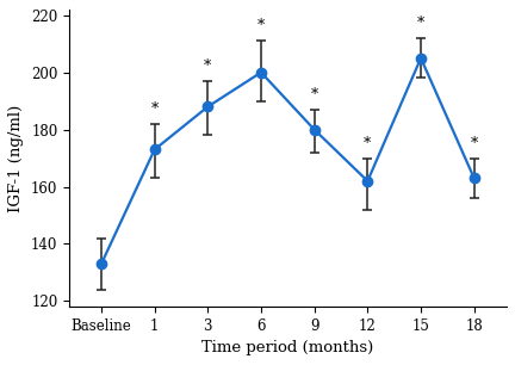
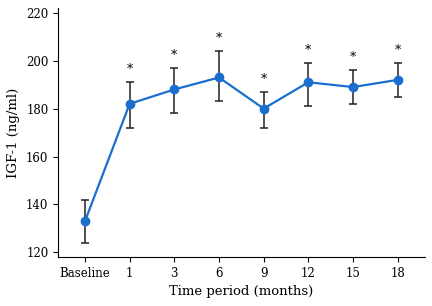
1: 173 -> 182
6: 200 -> 193
12: 162 -> 191
15: 205 -> 189
18: 163 -> 192
